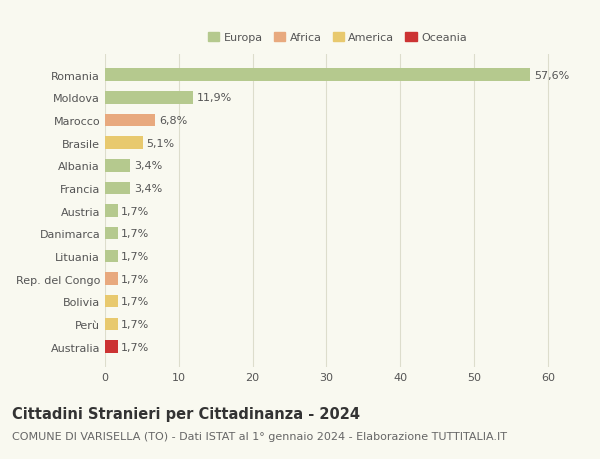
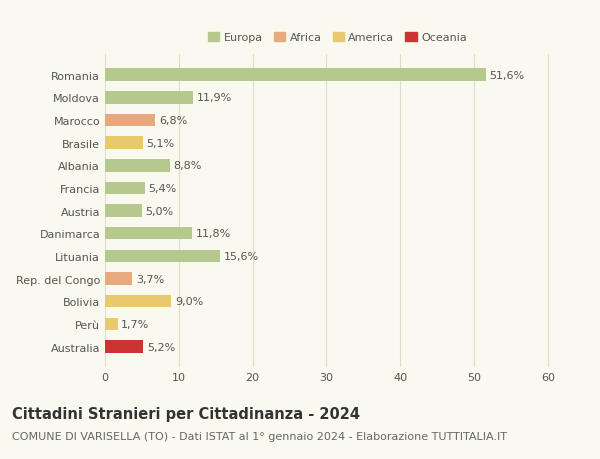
Romania: 57,6% -> 51,6%
Albania: 3,4% -> 8,8%
Francia: 3,4% -> 5,4%
Austria: 1,7% -> 5,0%
Danimarca: 1,7% -> 11,8%
Lituania: 1,7% -> 15,6%
Rep. del Congo: 1,7% -> 3,7%
Bolivia: 1,7% -> 9,0%
Australia: 1,7% -> 5,2%
